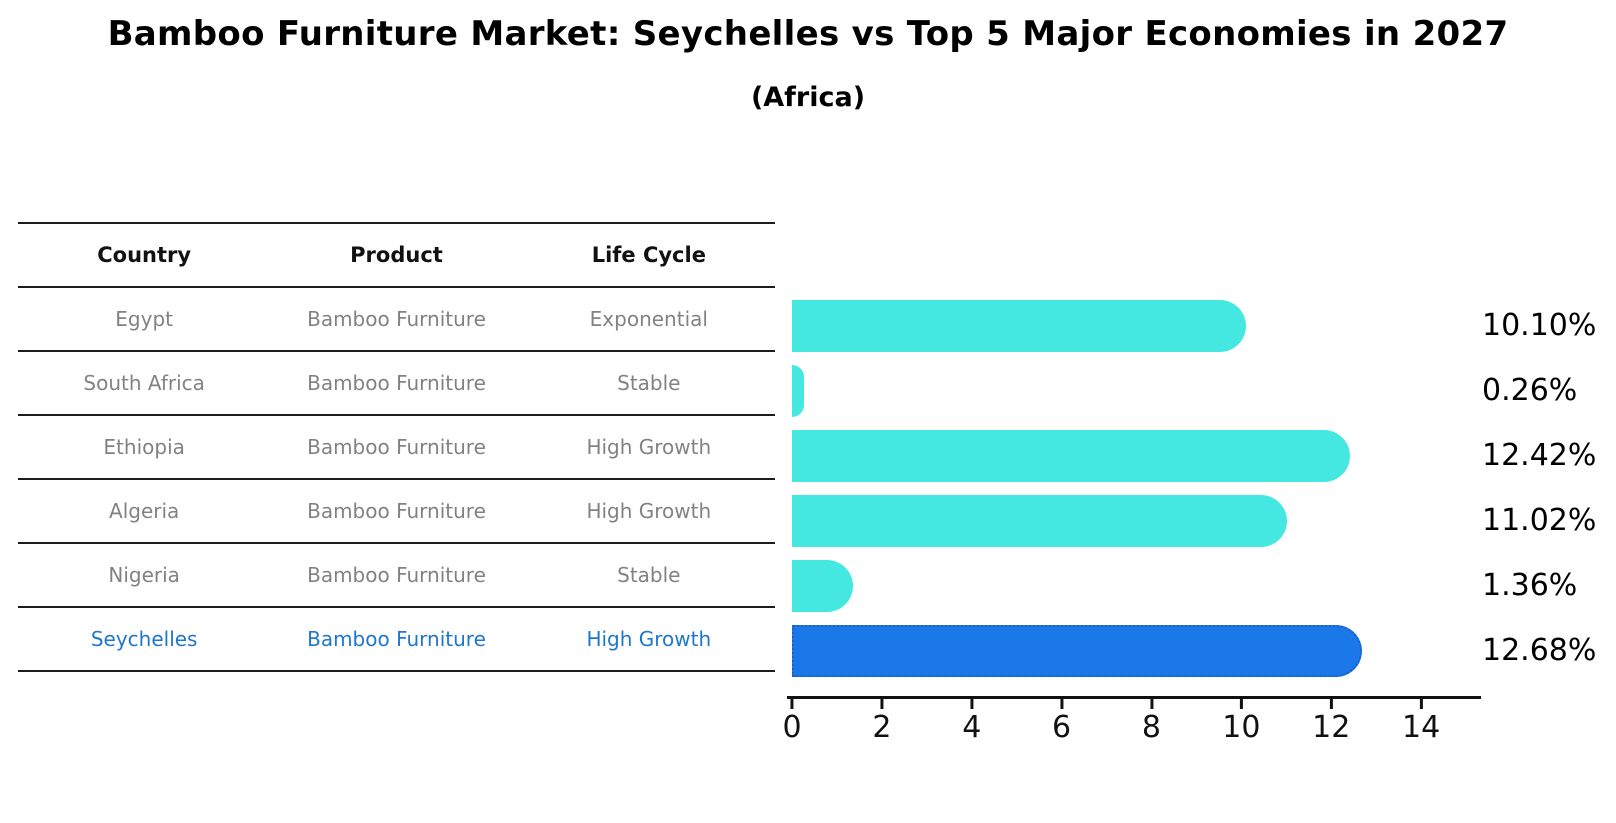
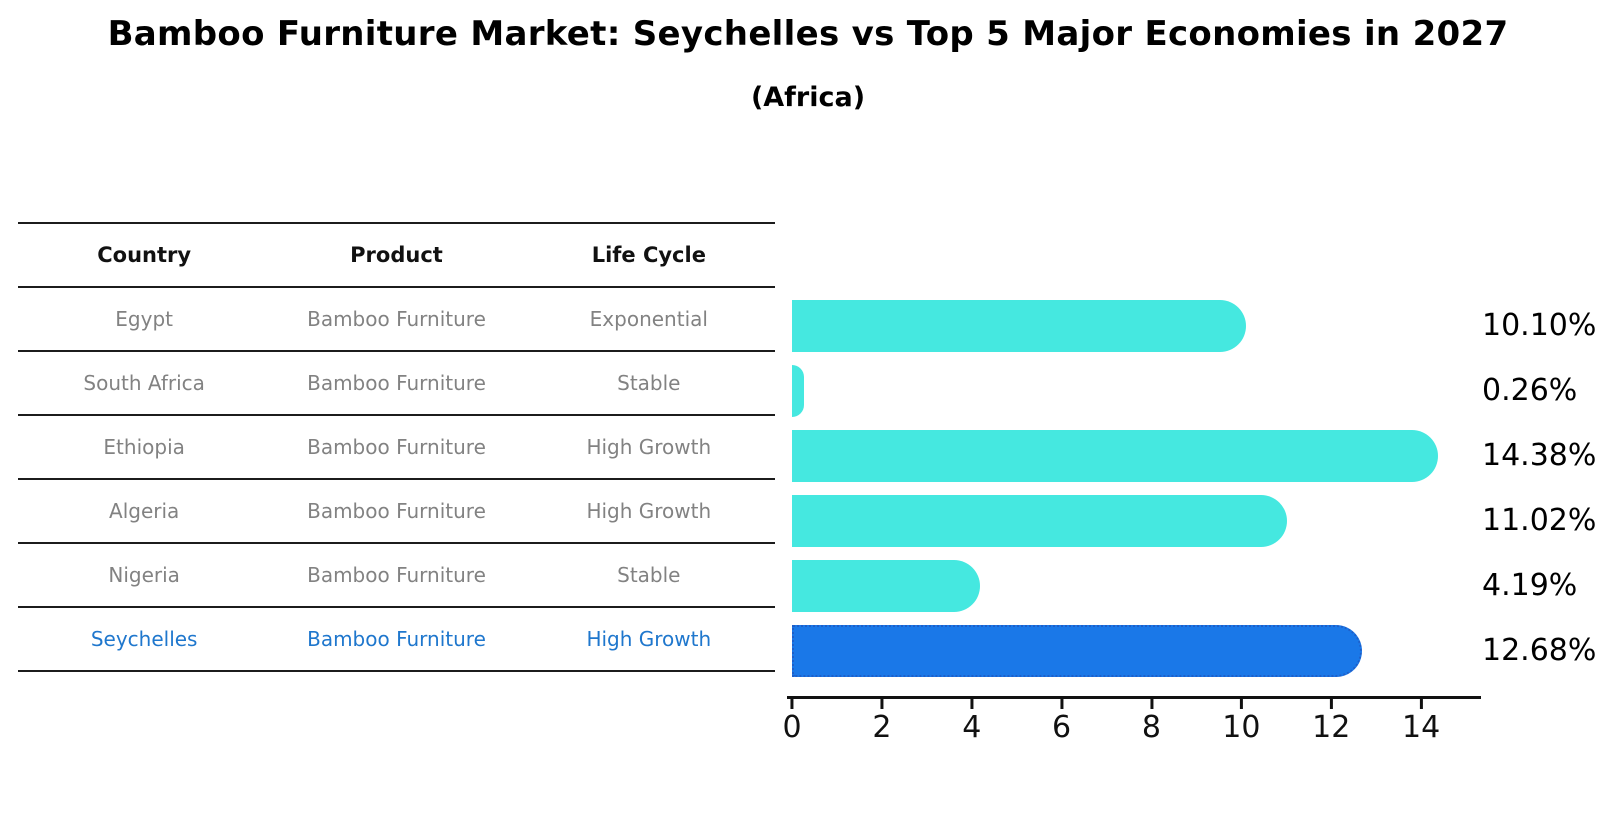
Ethiopia: 12.42% -> 14.38%
Nigeria: 1.36% -> 4.19%
